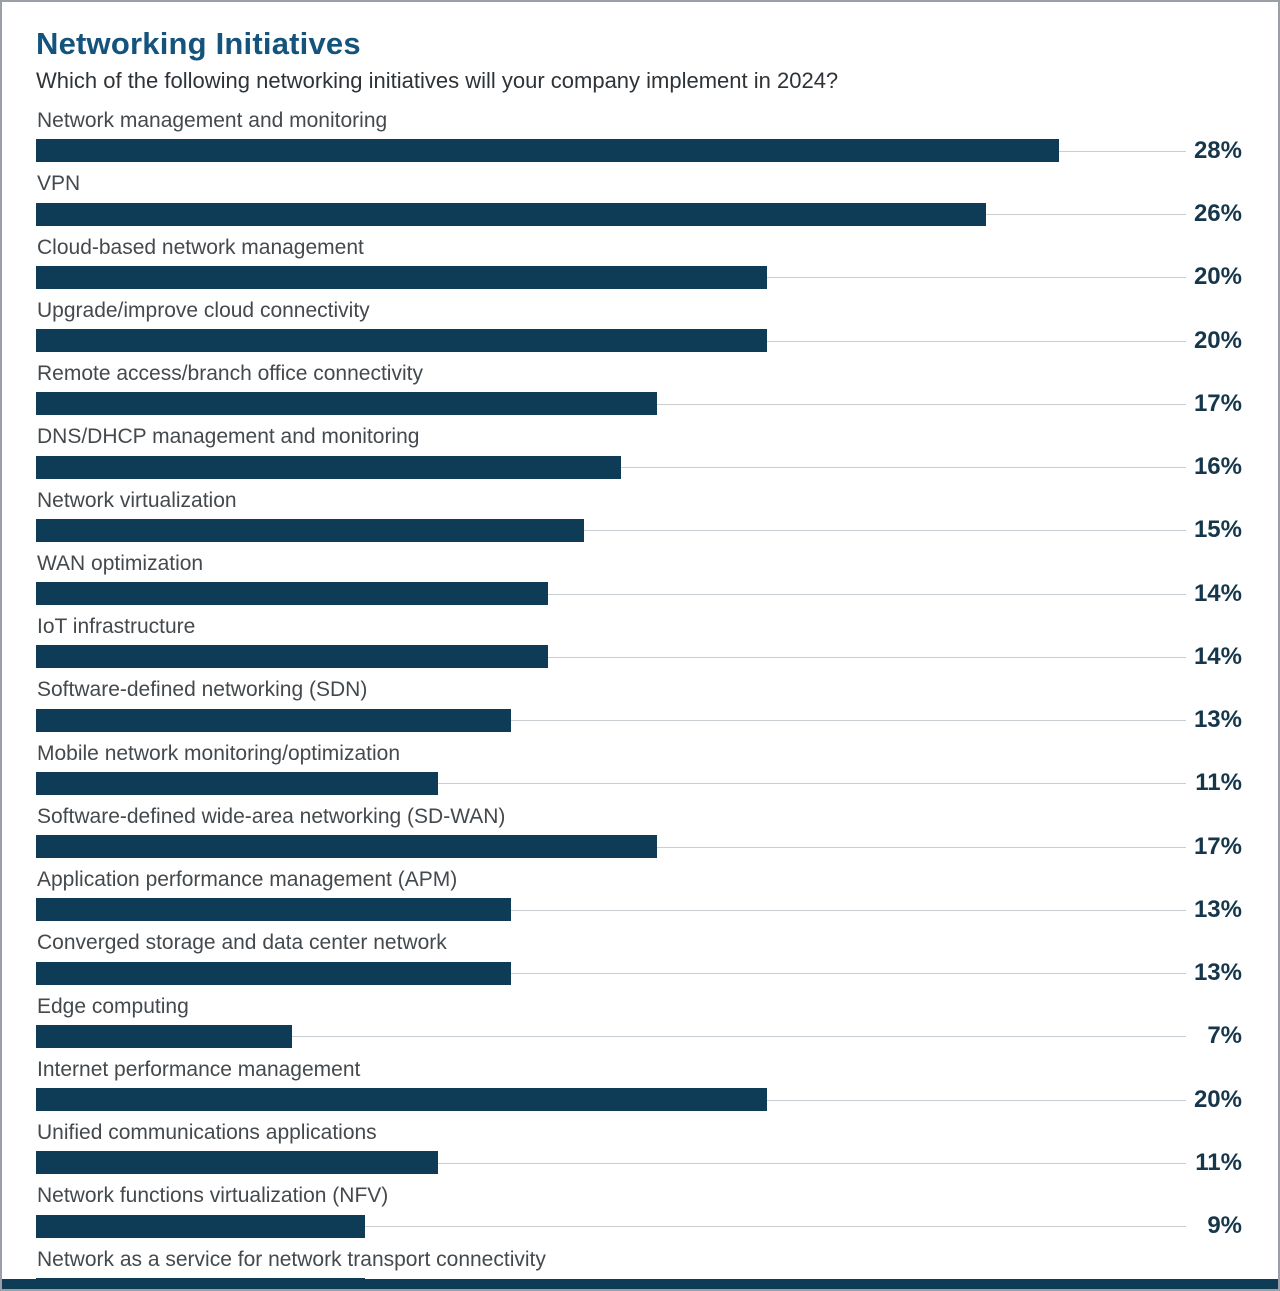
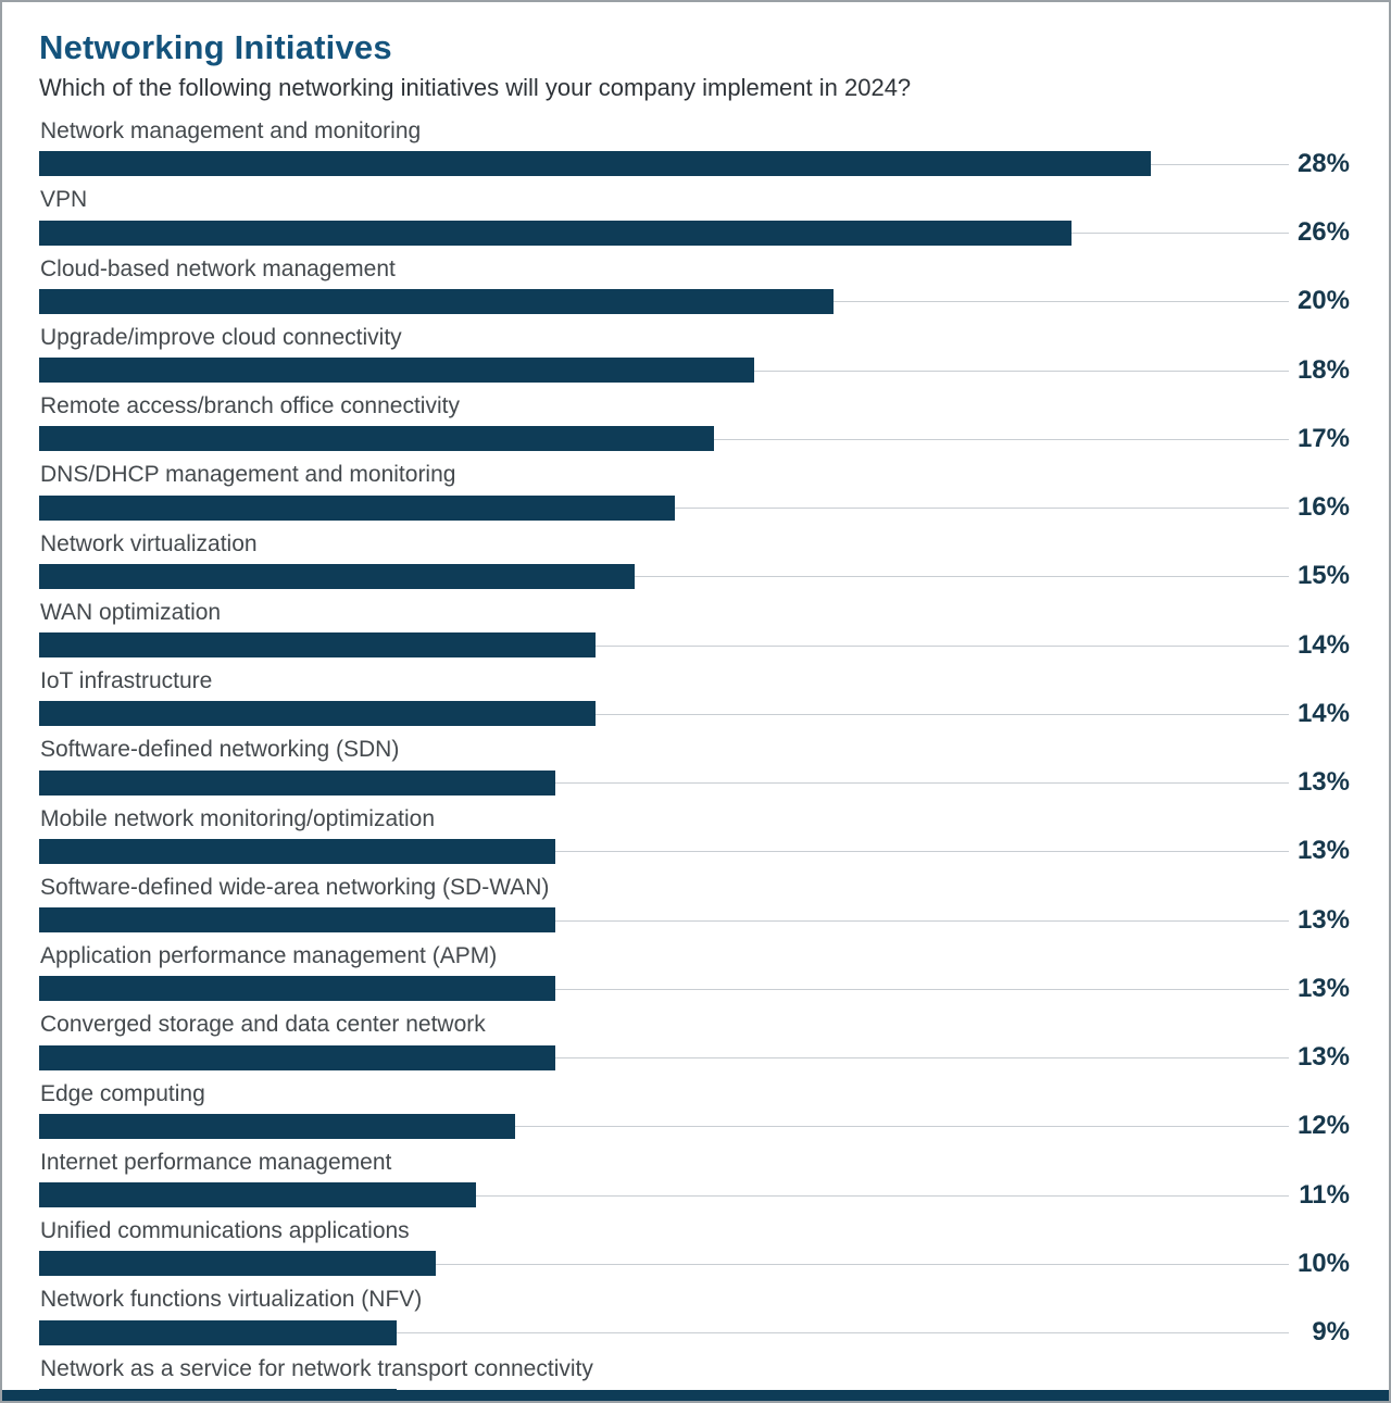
Upgrade/improve cloud connectivity: 20% -> 18%
Mobile network monitoring/optimization: 11% -> 13%
Software-defined wide-area networking (SD-WAN): 17% -> 13%
Edge computing: 7% -> 12%
Internet performance management: 20% -> 11%
Unified communications applications: 11% -> 10%
